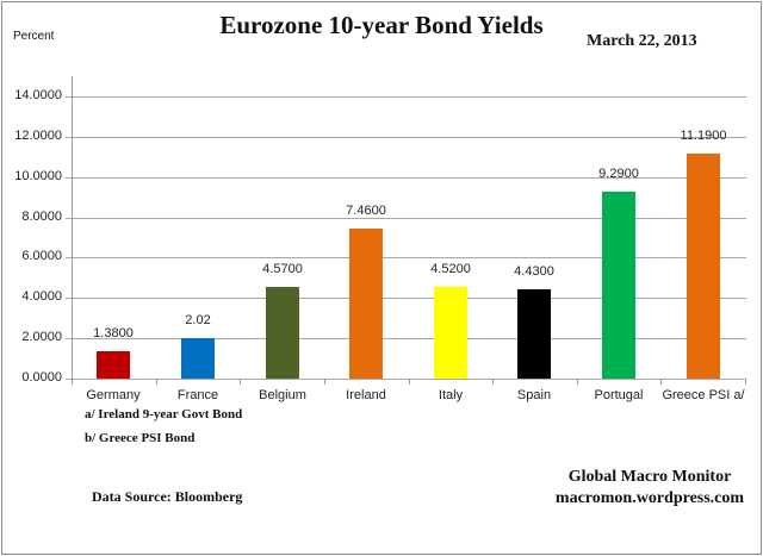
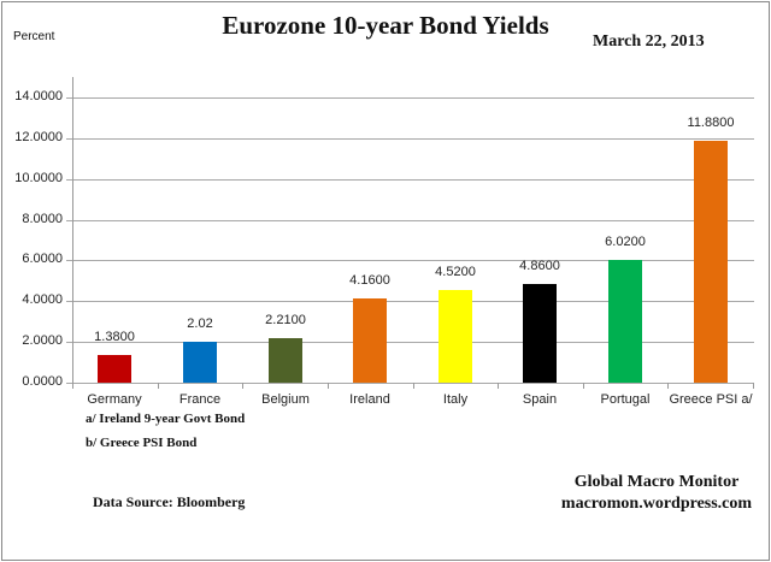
Belgium: 4.5700 -> 2.2100
Ireland: 7.4600 -> 4.1600
Spain: 4.4300 -> 4.8600
Portugal: 9.2900 -> 6.0200
Greece PSI a/: 11.1900 -> 11.8800
